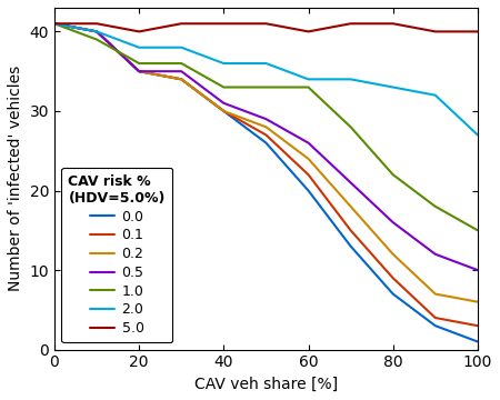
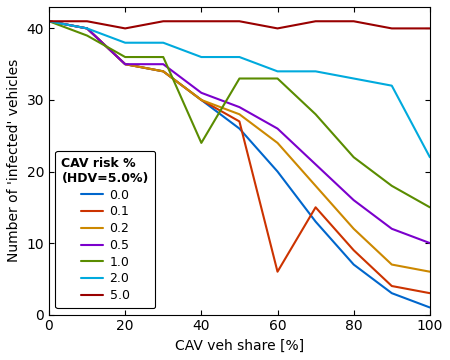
1.0/40: 33 -> 24
0.1/60: 22 -> 6
2.0/100: 27 -> 22
